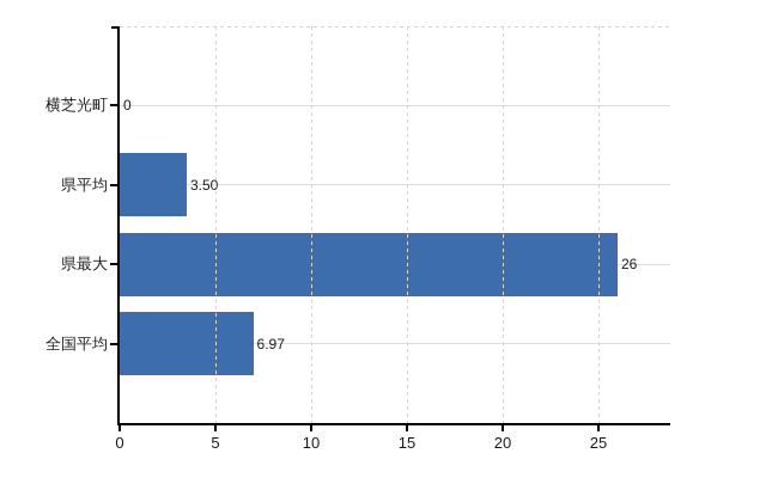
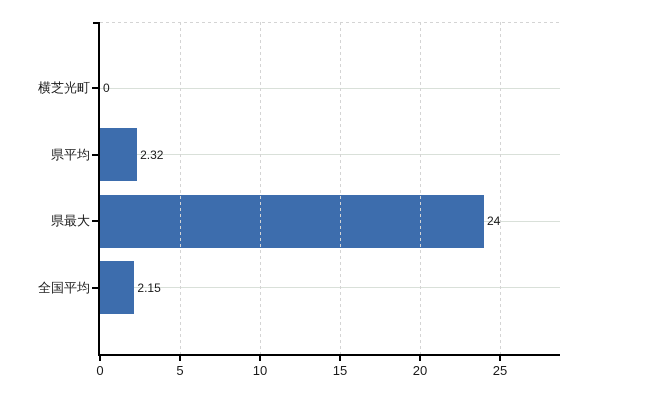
県平均: 3.50 -> 2.32
県最大: 26 -> 24
全国平均: 6.97 -> 2.15
